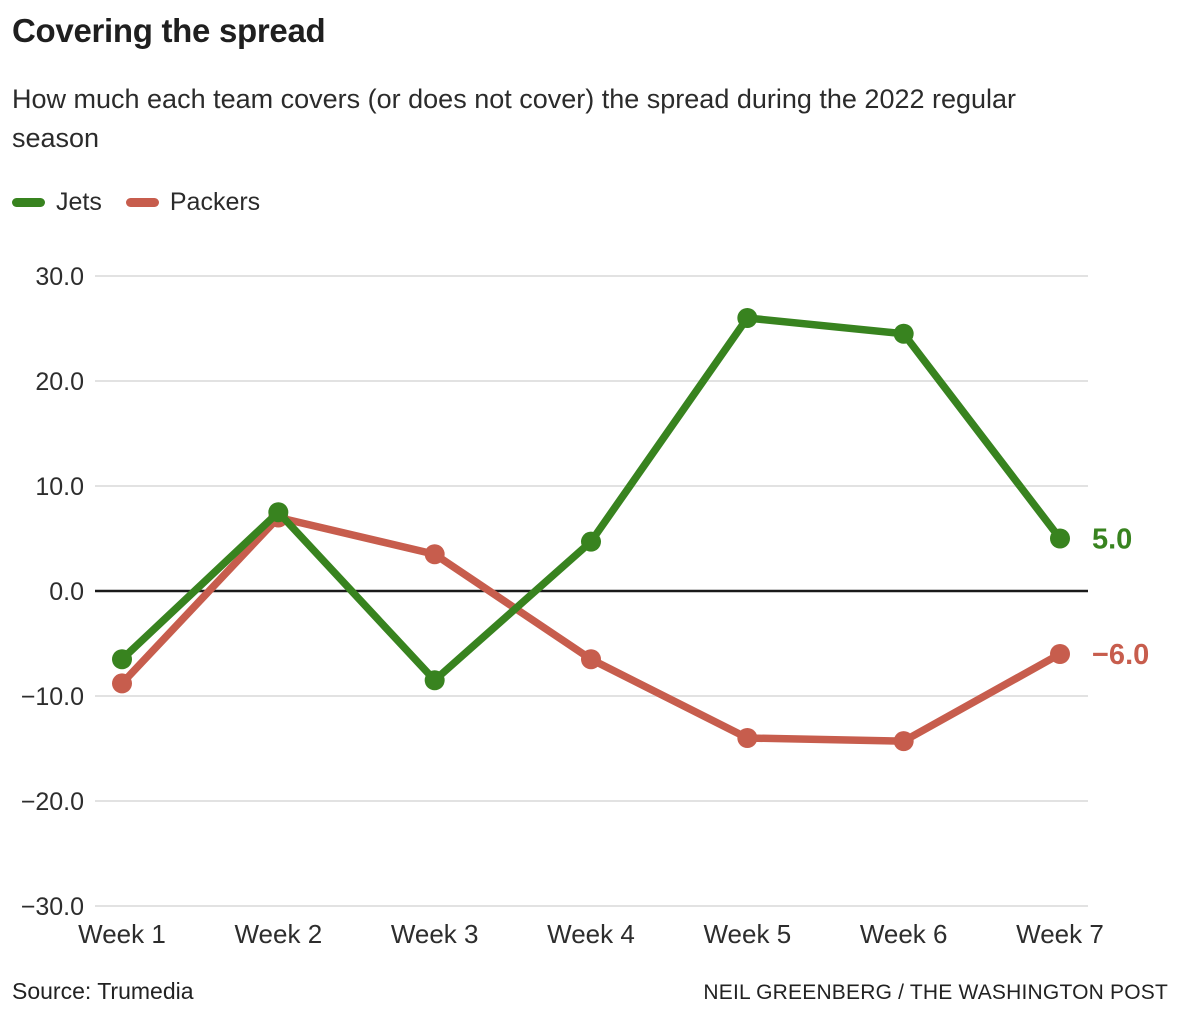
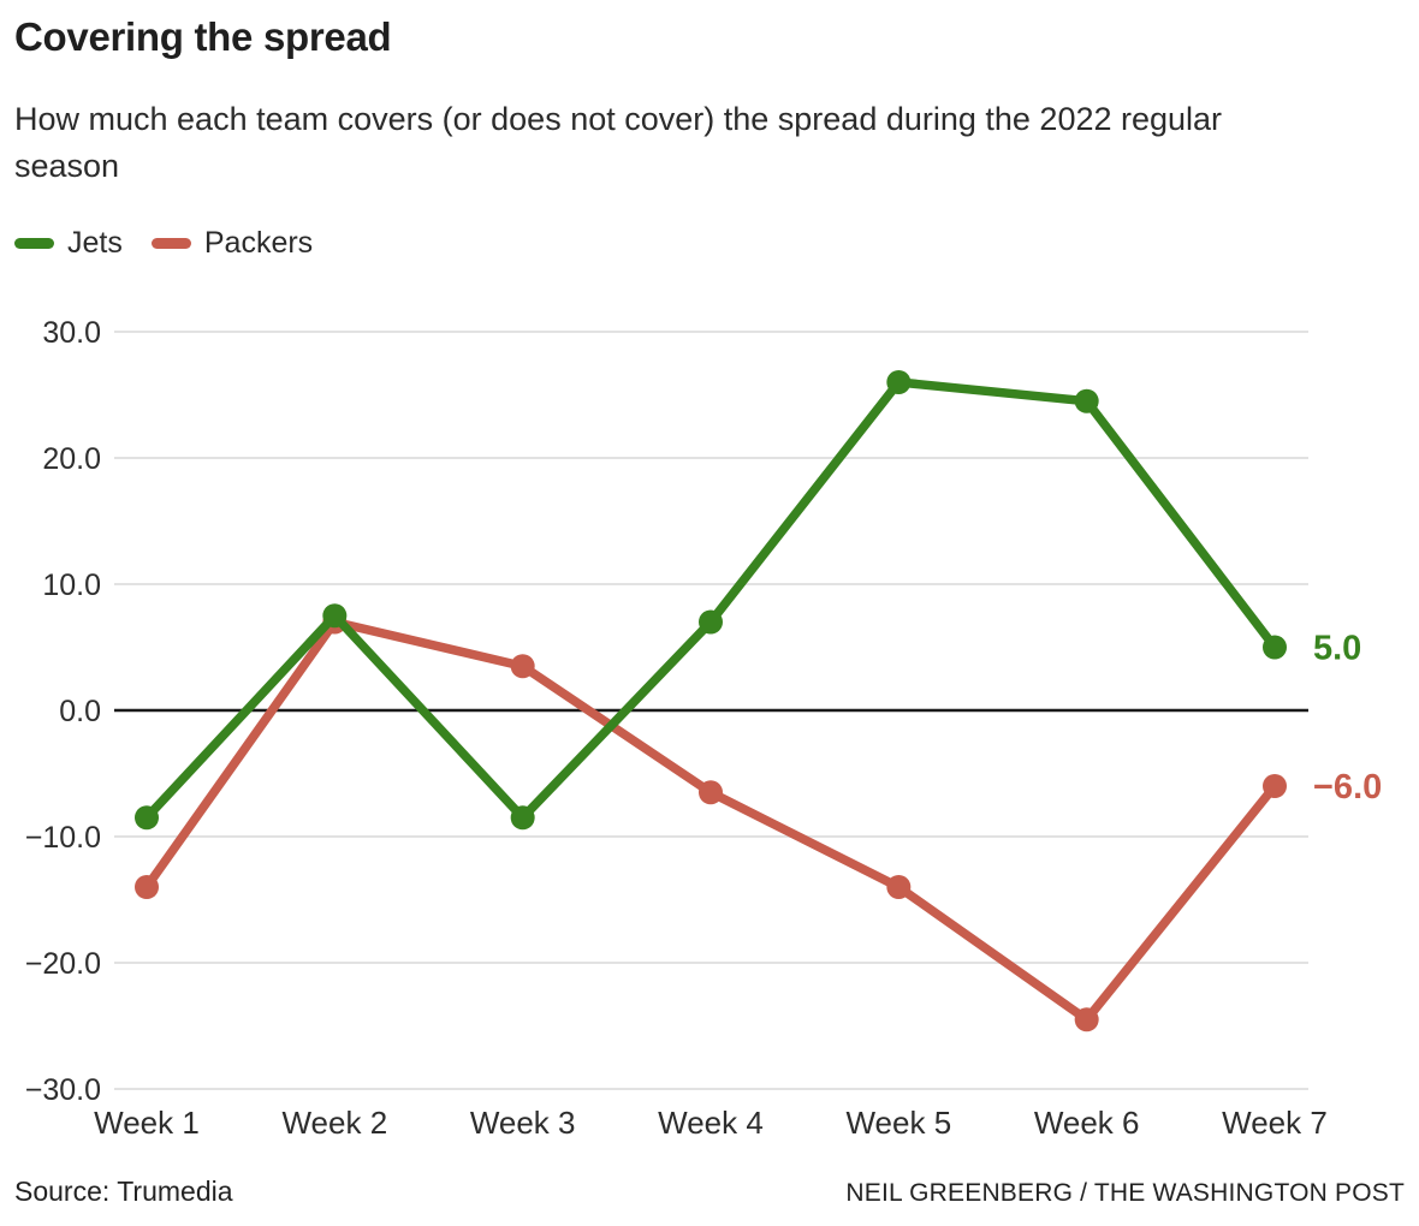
Jets/Week 1: -6.5 -> -8.5
Packers/Week 1: -8.8 -> -14.0
Jets/Week 4: 4.7 -> 7.0
Packers/Week 6: -14.3 -> -24.5
